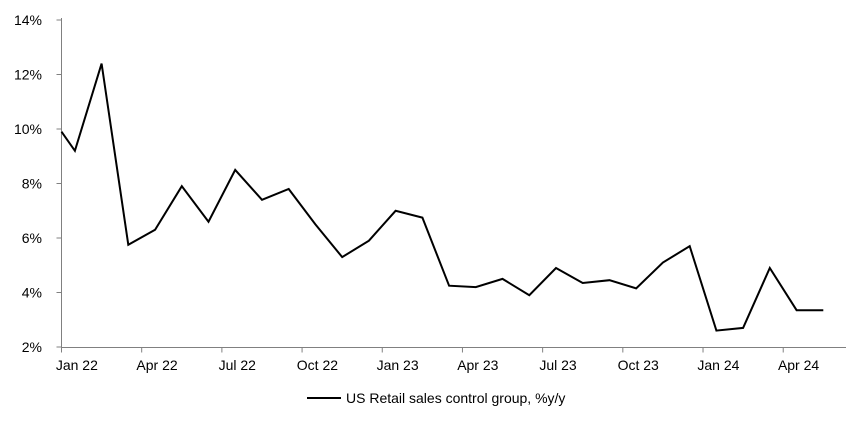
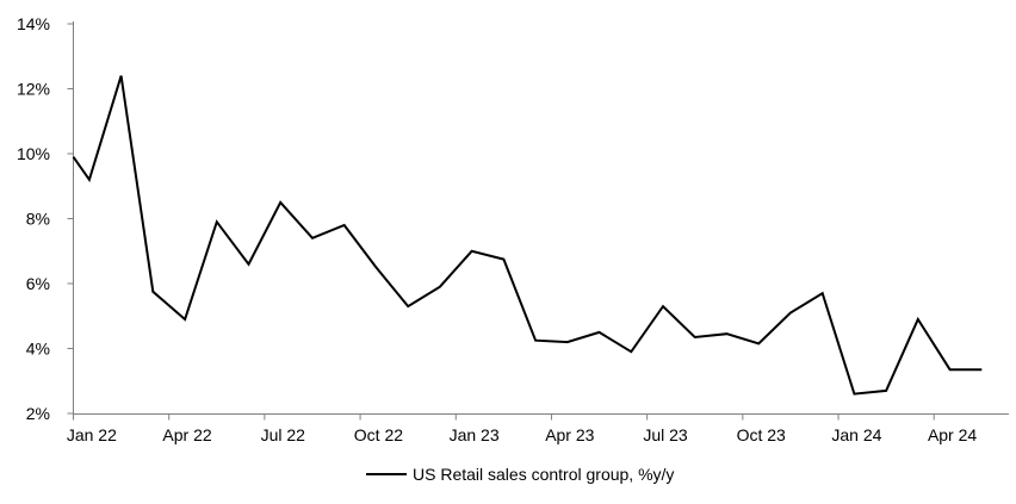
Apr 22: 6.3% -> 4.9%
Jul 23: 4.9% -> 5.3%
